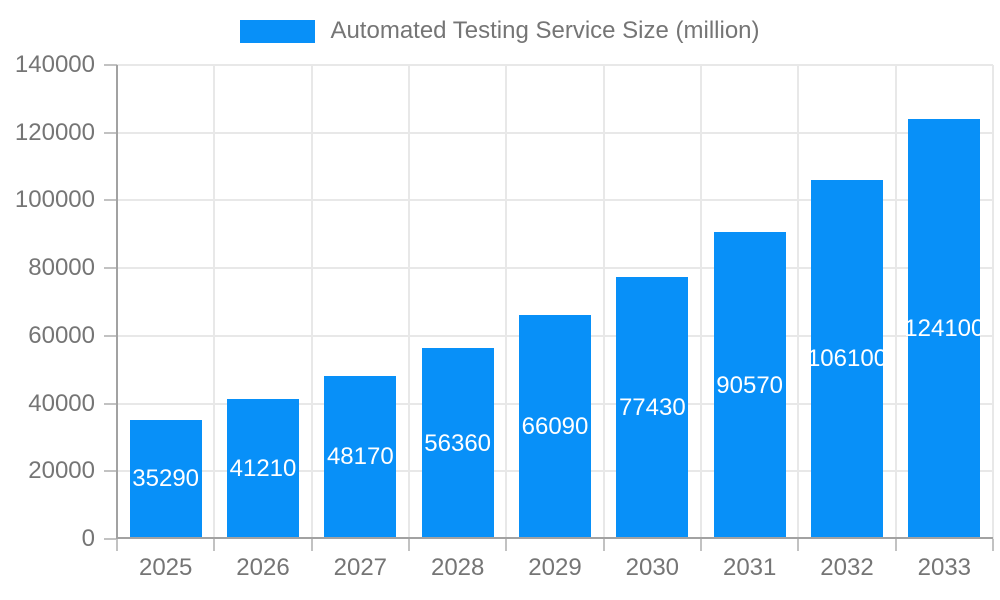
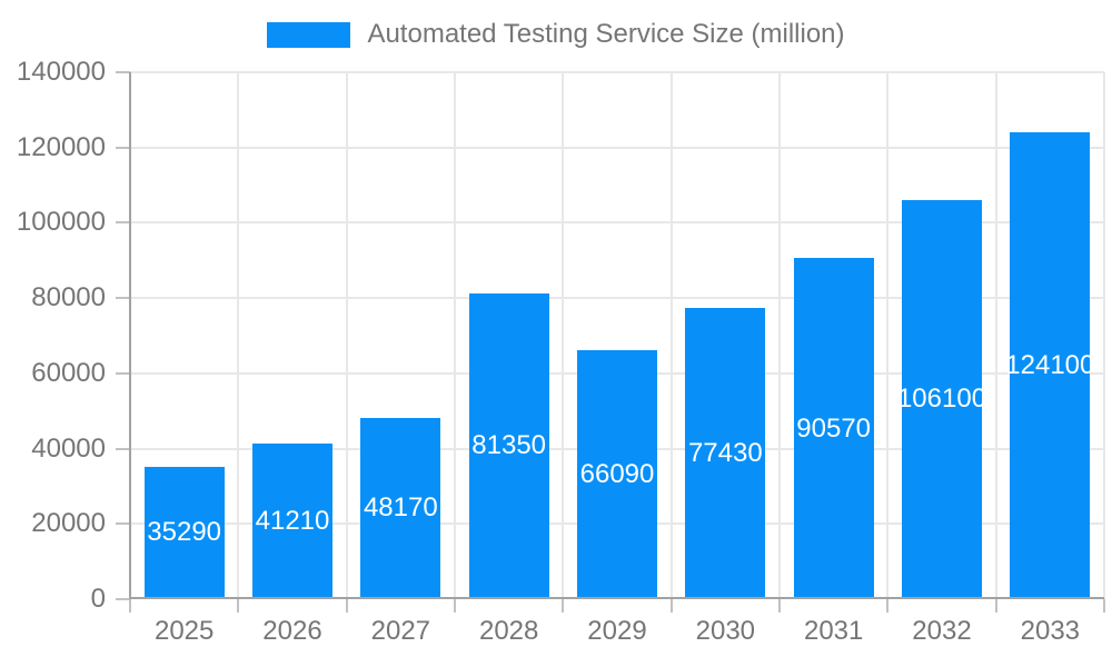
2028: 56360 -> 81350
